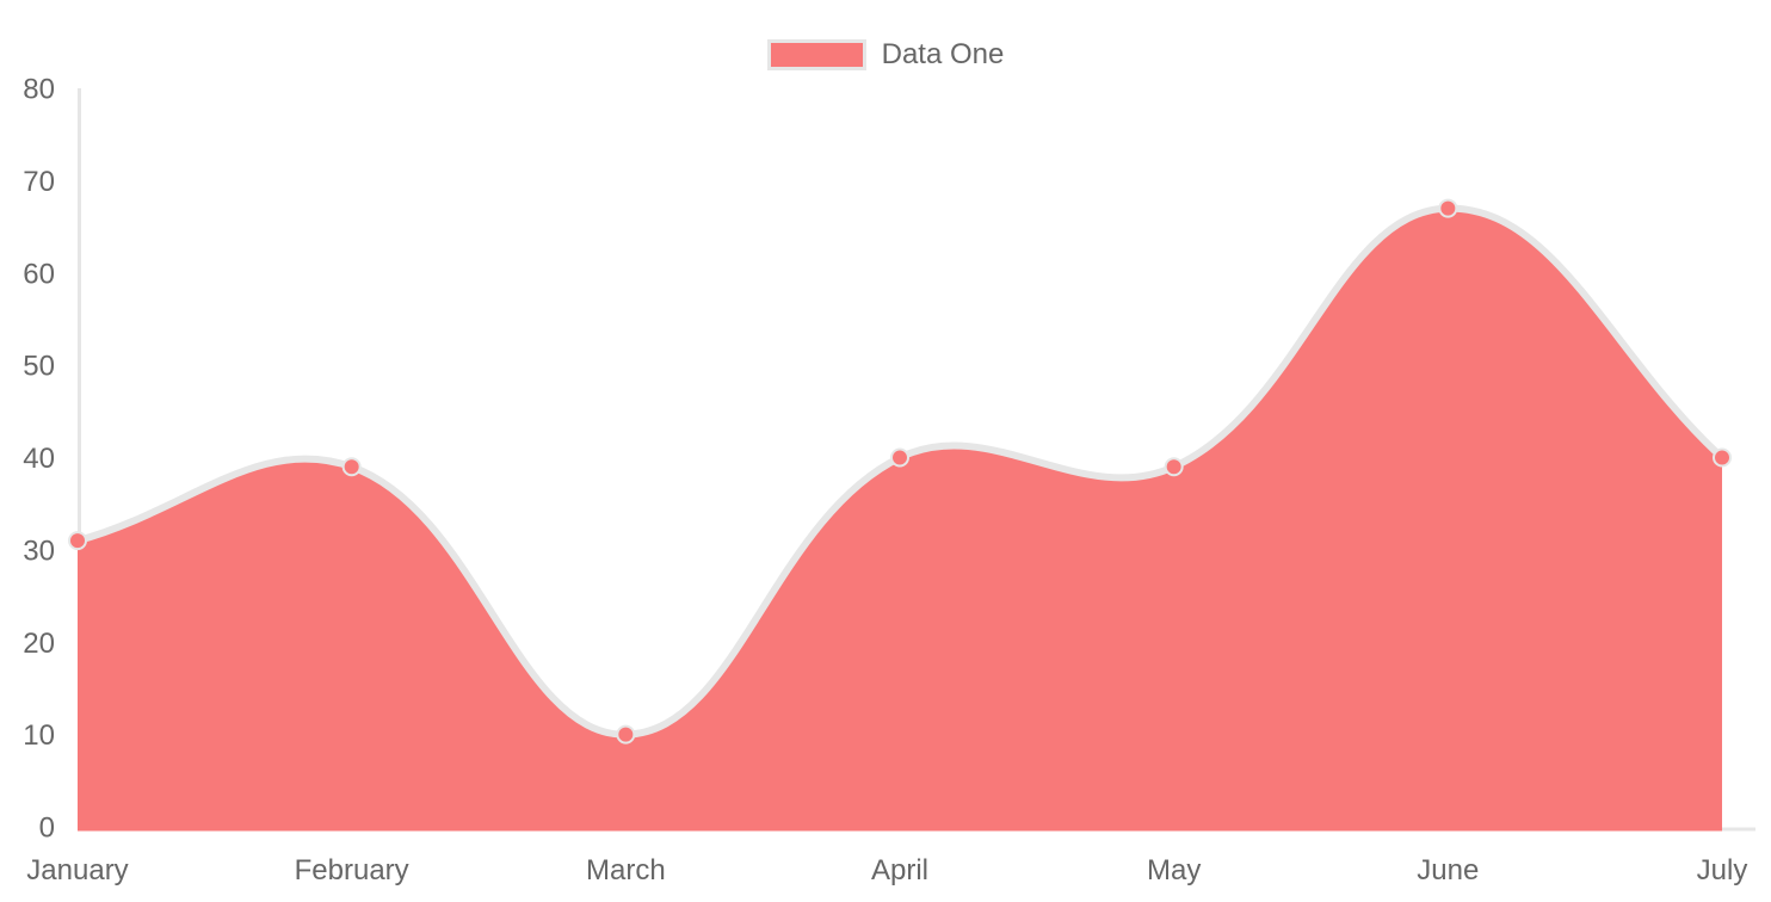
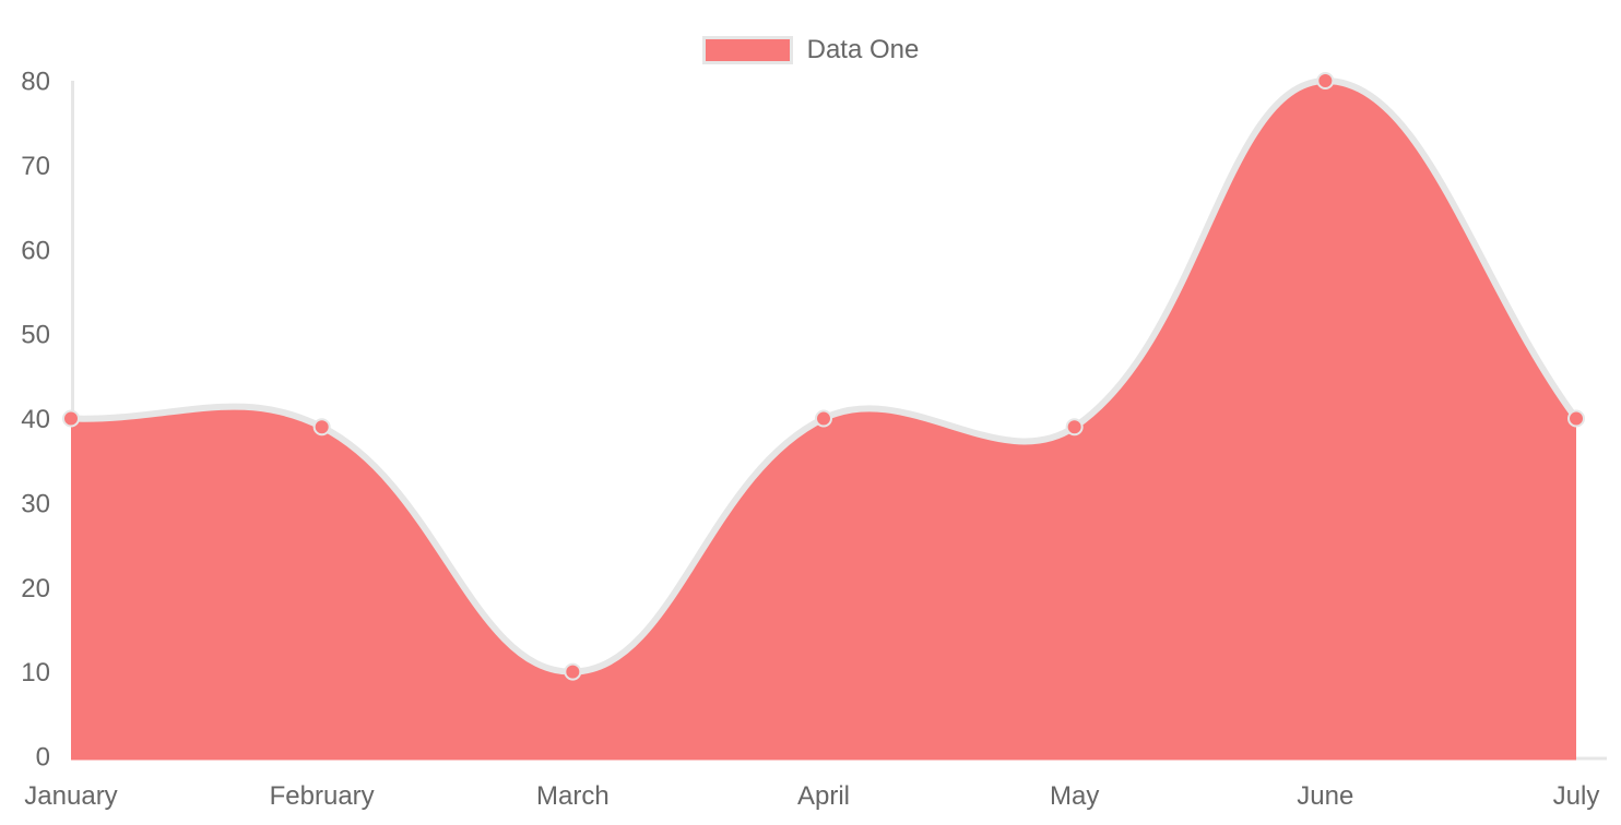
January: 31 -> 40
June: 67 -> 80
